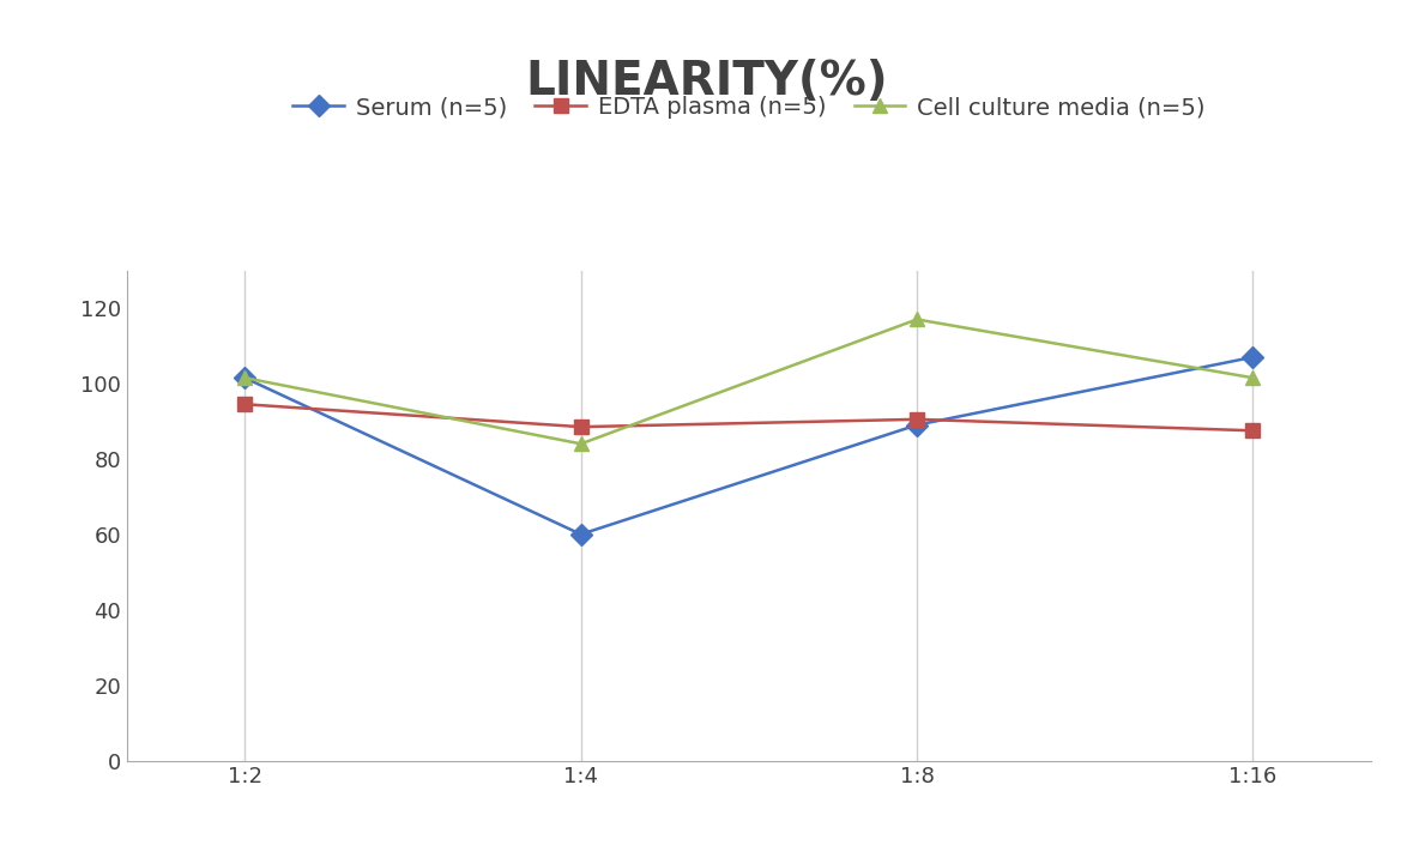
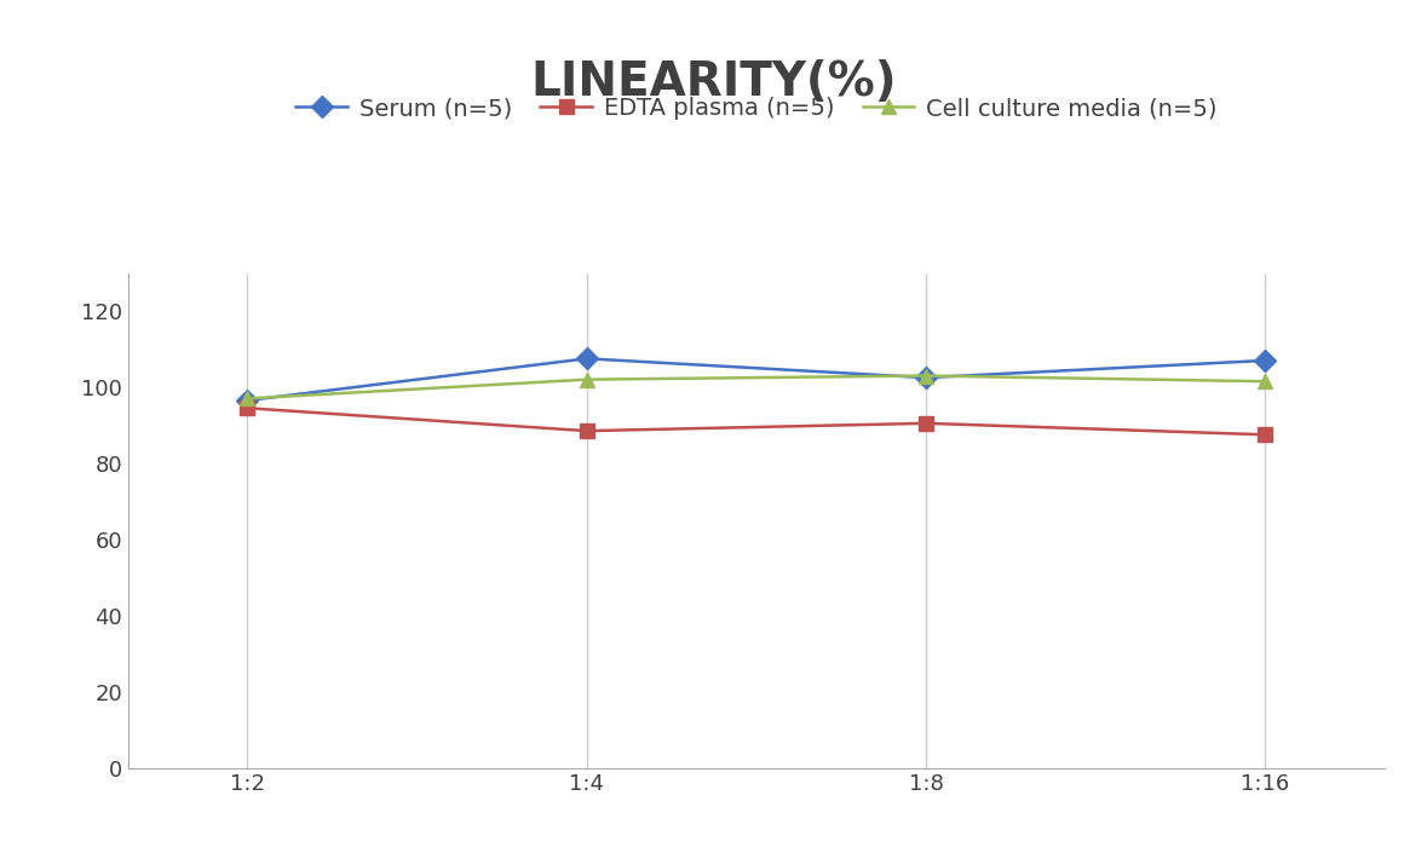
Serum (n=5)/1:2: 101.5 -> 96.5
Cell culture media (n=5)/1:2: 101.5 -> 97.0
Serum (n=5)/1:4: 60.0 -> 107.5
Cell culture media (n=5)/1:4: 84.0 -> 102.0
Serum (n=5)/1:8: 89.0 -> 102.5
Cell culture media (n=5)/1:8: 117.0 -> 103.0
